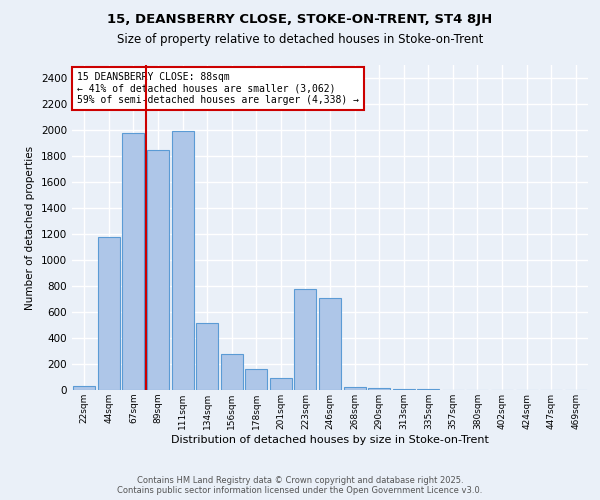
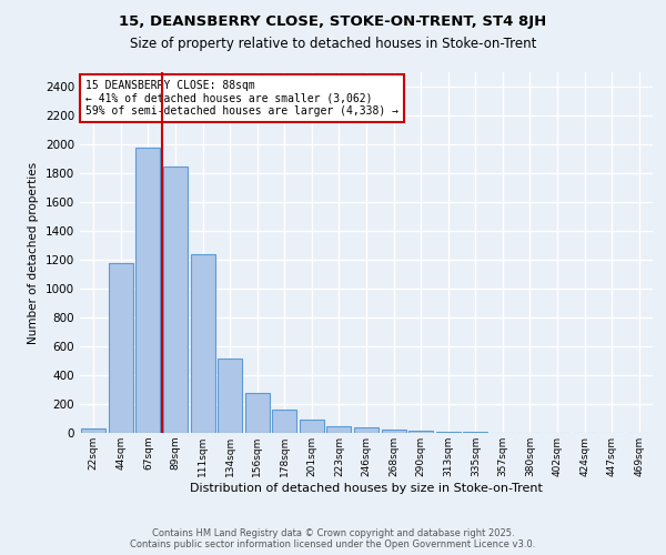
111sqm: 1990 -> 1240
223sqm: 780 -> 50
246sqm: 710 -> 40
